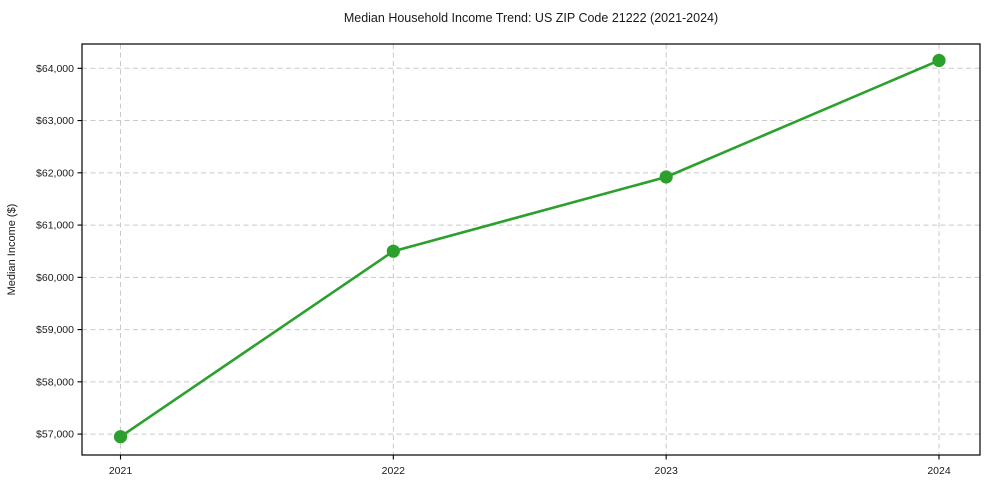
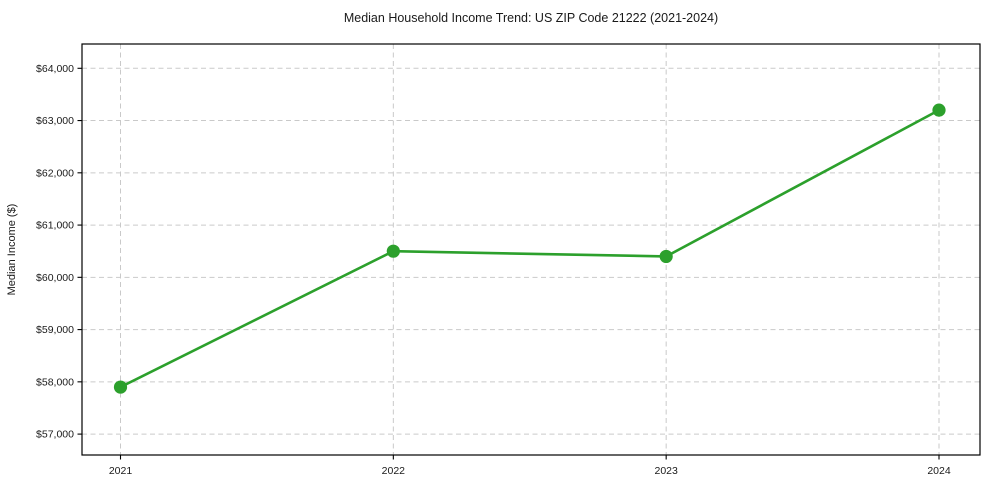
2021: $57000 -> $57900
2023: $61900 -> $60400
2024: $64200 -> $63200
